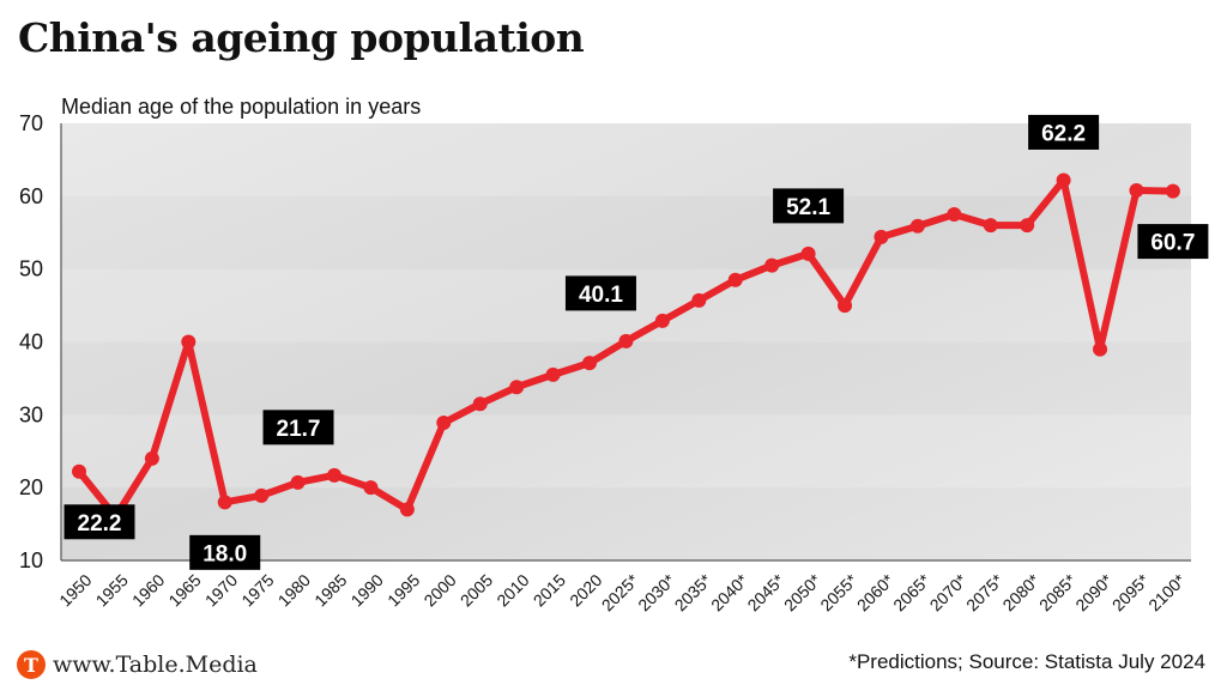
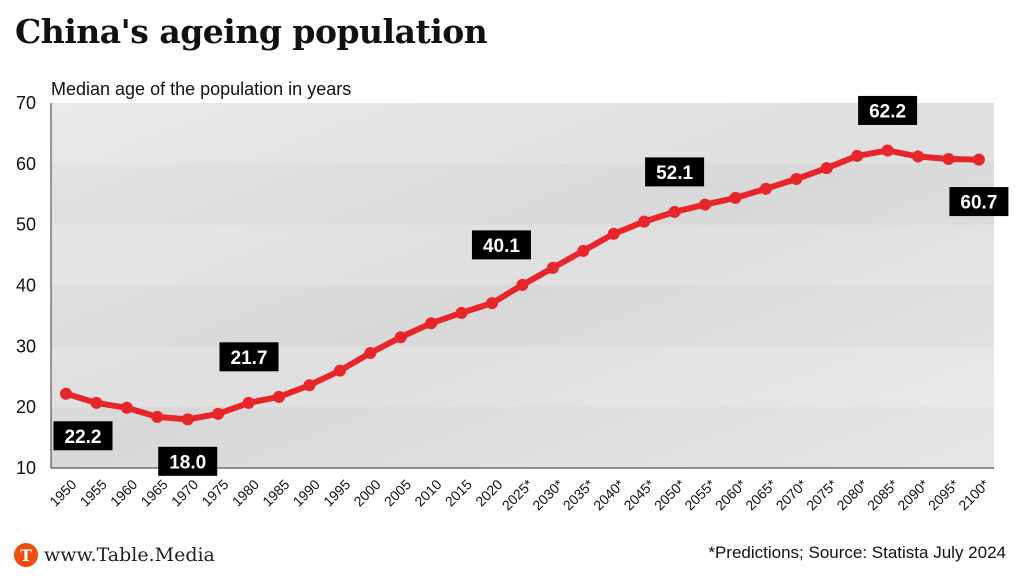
1955: 16 -> 21
1960: 24 -> 20
1965: 40 -> 18
1990: 20 -> 24
1995: 17 -> 26
2055*: 45 -> 53
2075*: 56 -> 59
2080*: 56 -> 61
2090*: 39 -> 61
